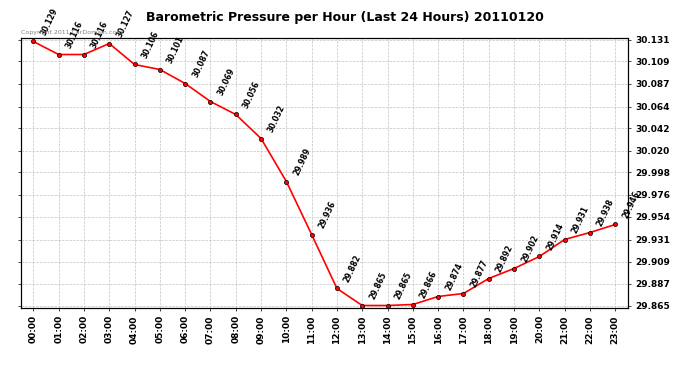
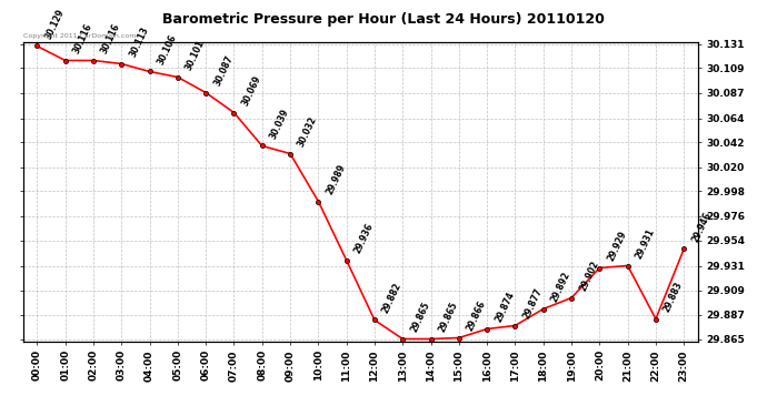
03:00: 30.127 -> 30.113
08:00: 30.056 -> 30.039
20:00: 29.914 -> 29.929
22:00: 29.938 -> 29.883
